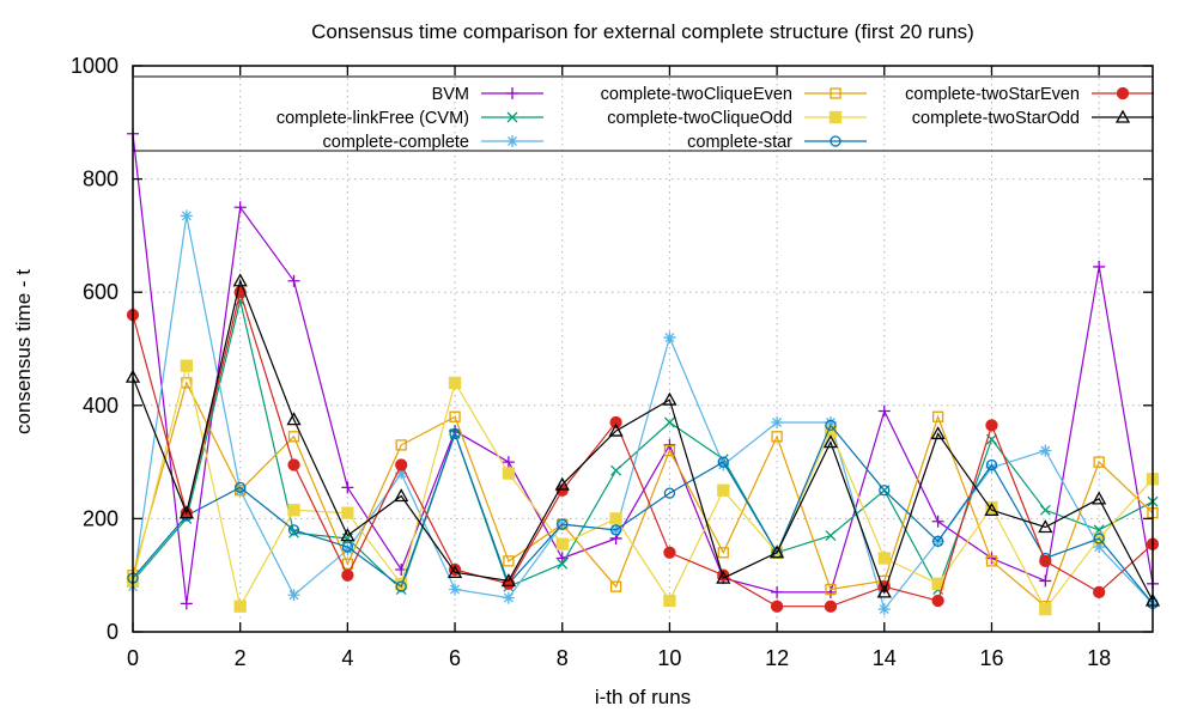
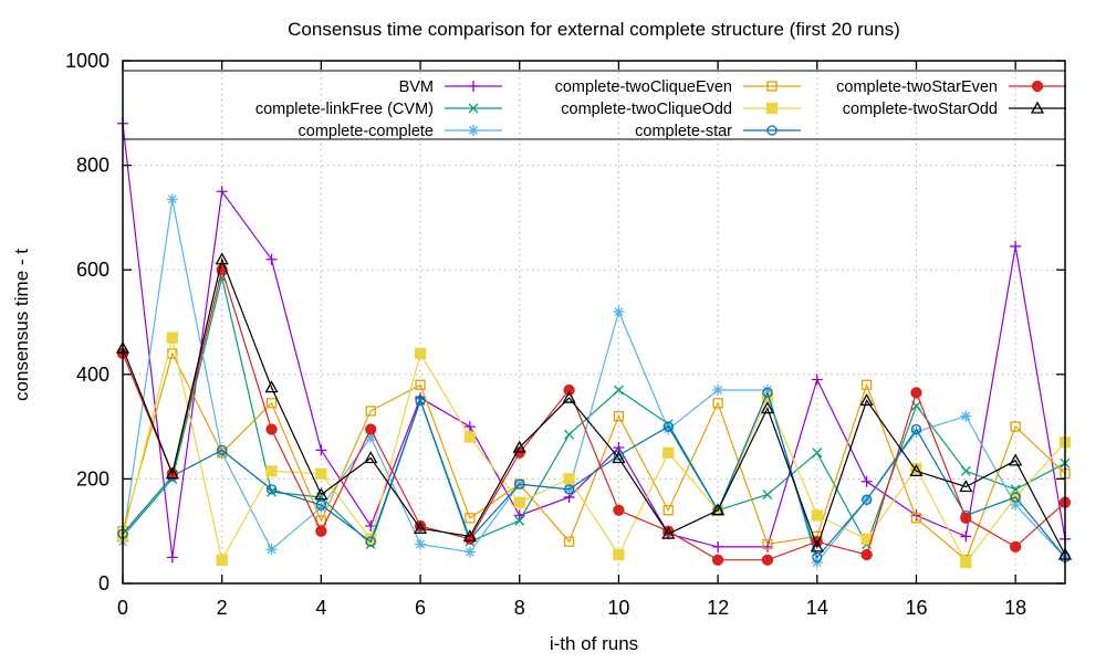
complete-twoStarEven/0: 560 -> 440
BVM/10: 330 -> 260
complete-twoStarOdd/10: 410 -> 240
complete-star/14: 250 -> 50
